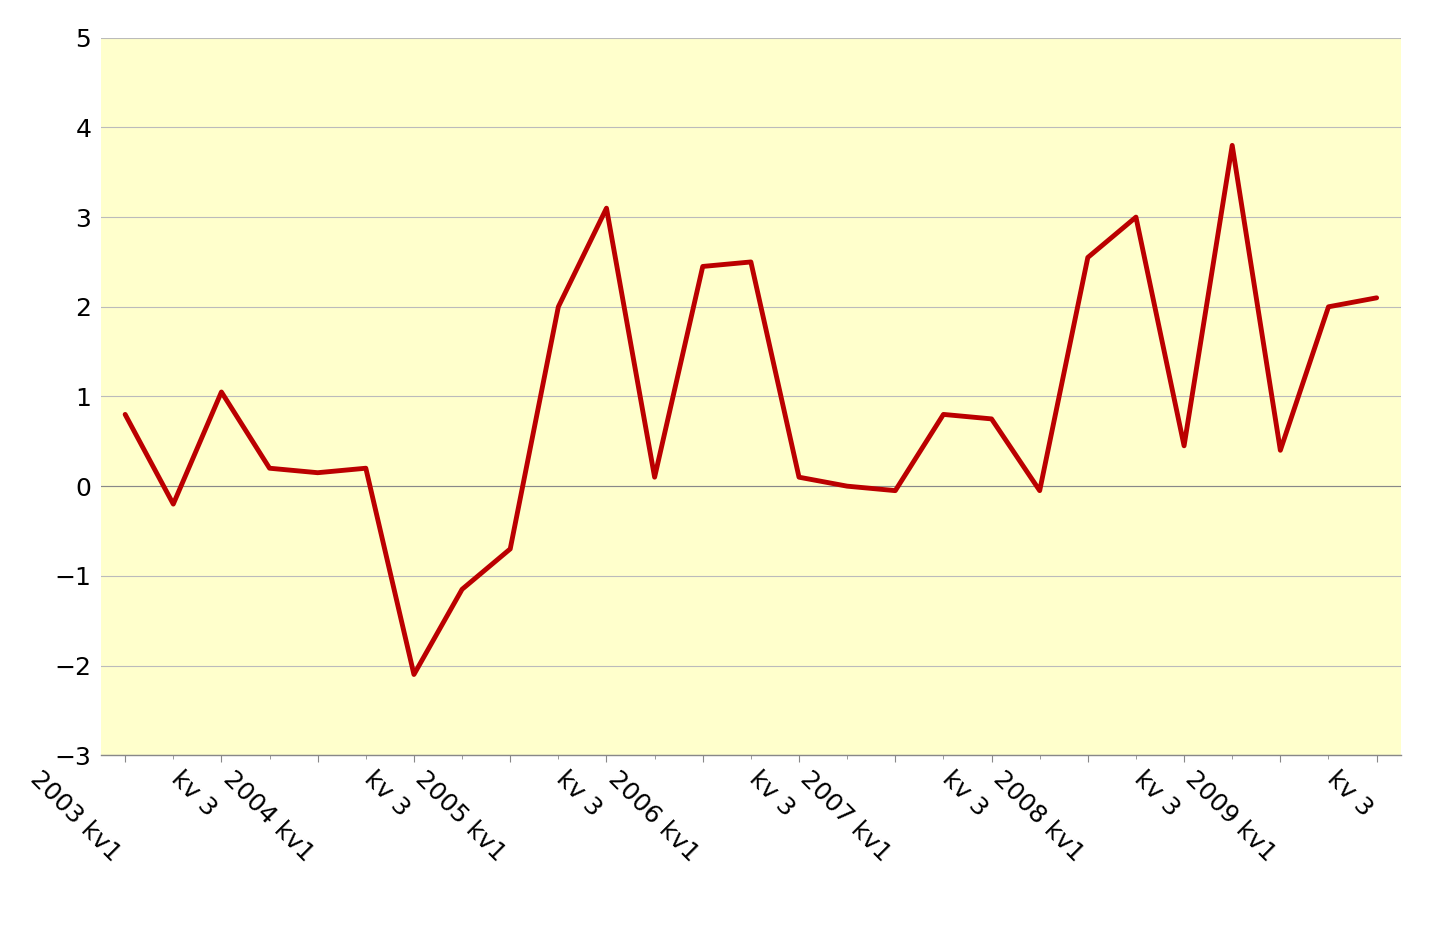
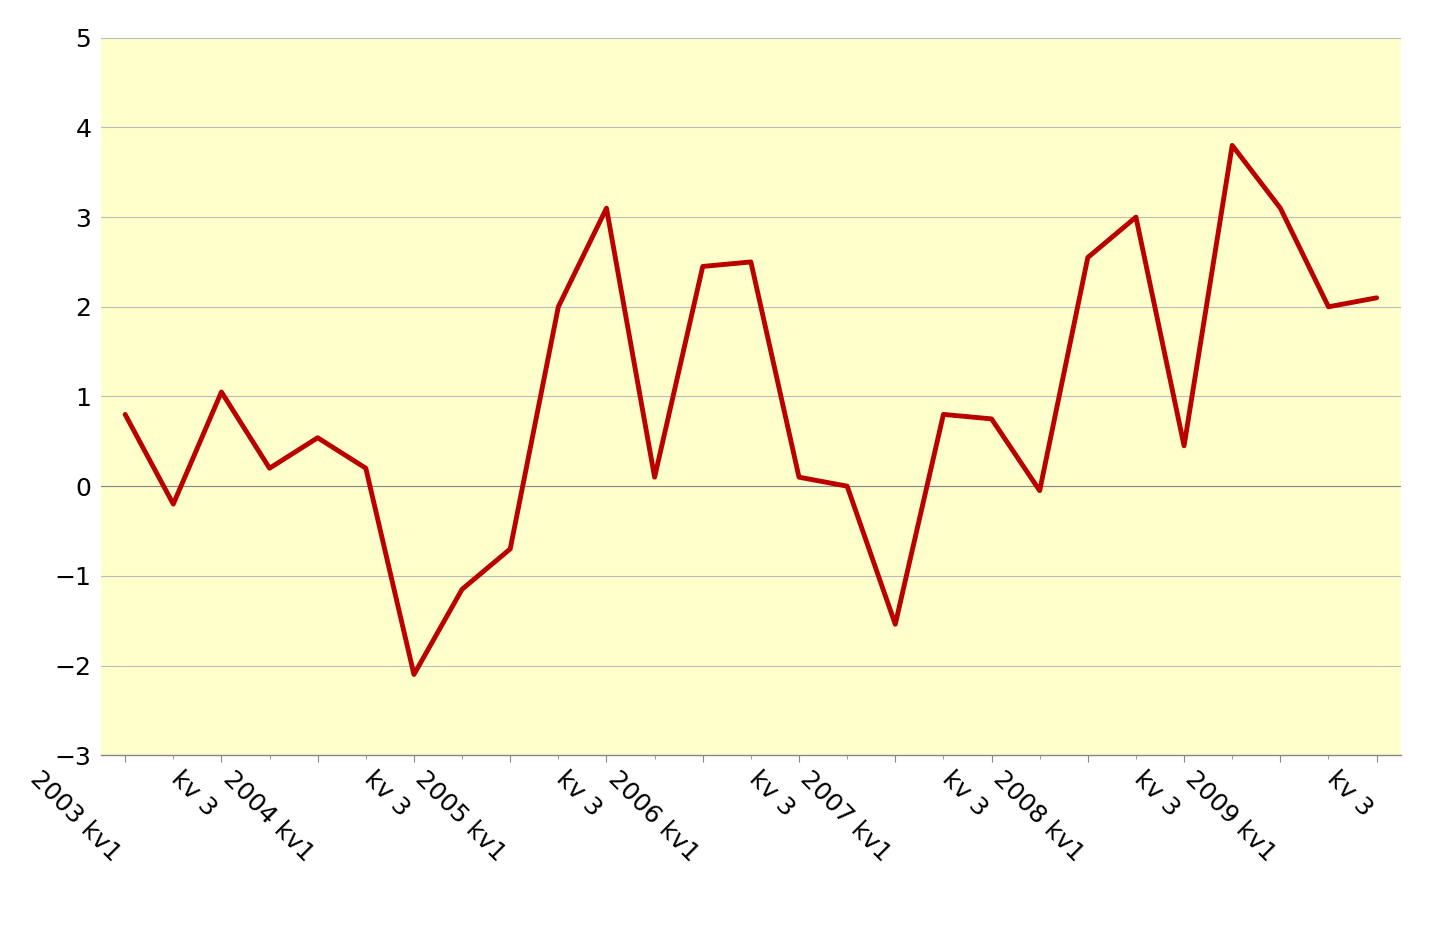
2004 kv1: 0.15 -> 0.54
2007 kv1: -0.05 -> -1.54
2009 kv1: 0.40 -> 3.10
